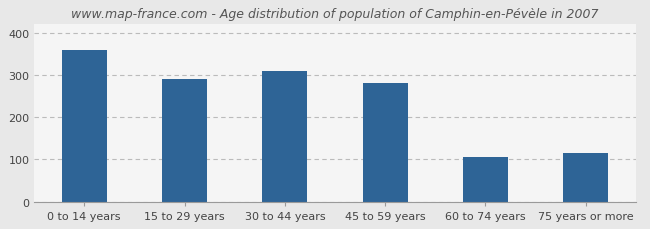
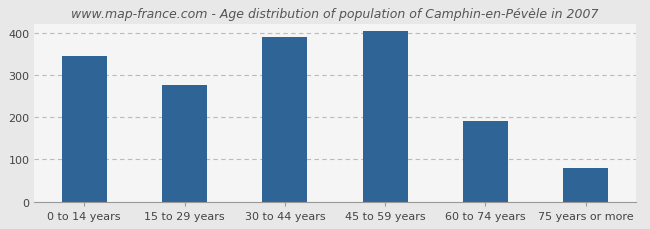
0 to 14 years: 360 -> 344
15 to 29 years: 290 -> 276
30 to 44 years: 310 -> 390
45 to 59 years: 280 -> 403
60 to 74 years: 105 -> 191
75 years or more: 115 -> 80
